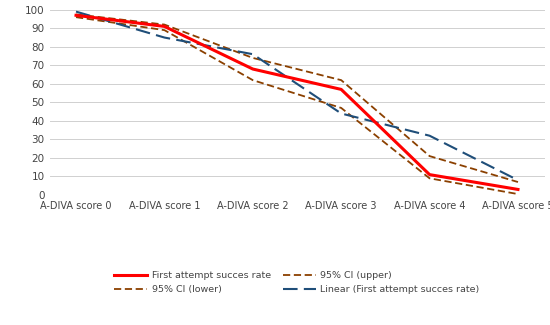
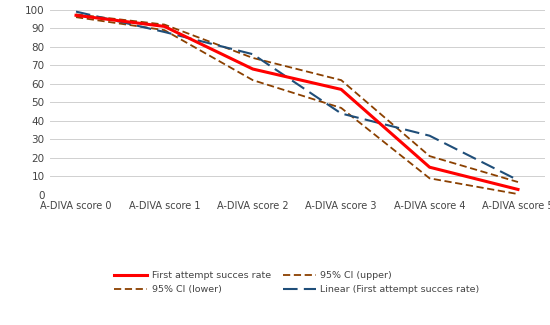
Linear (First attempt succes rate)/A-DIVA score 1: 85 -> 88
First attempt succes rate/A-DIVA score 4: 11 -> 15
